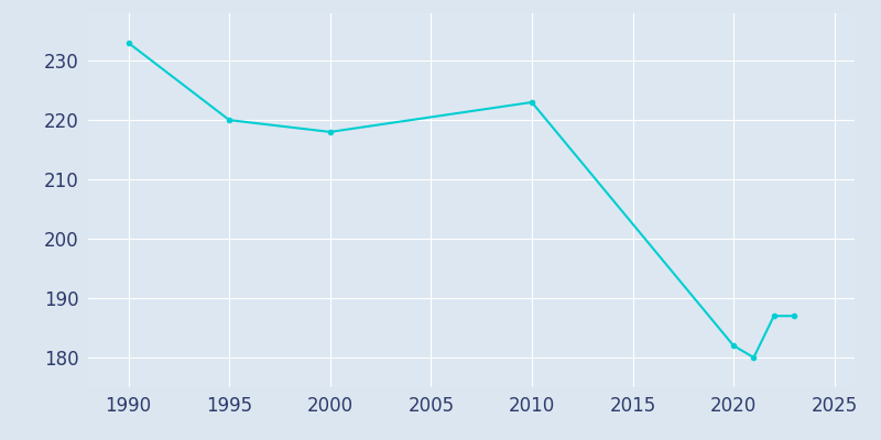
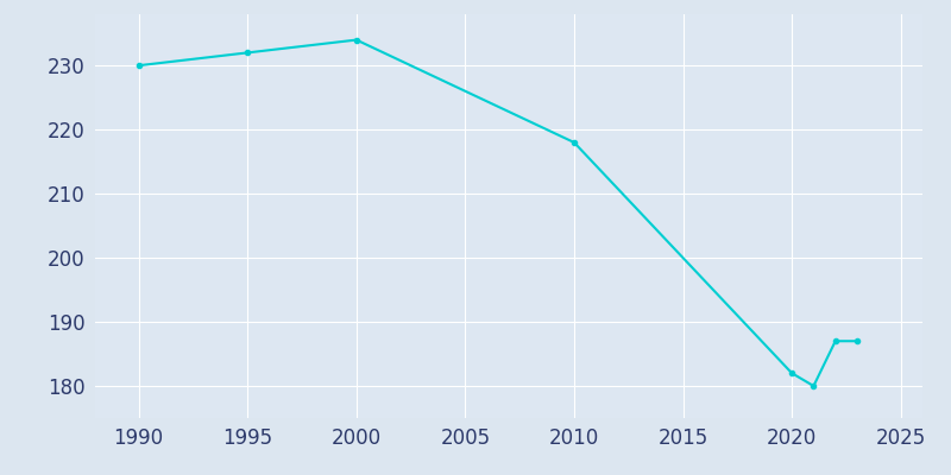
1990: 233 -> 230
1995: 220 -> 232
2000: 218 -> 234
2010: 223 -> 218
